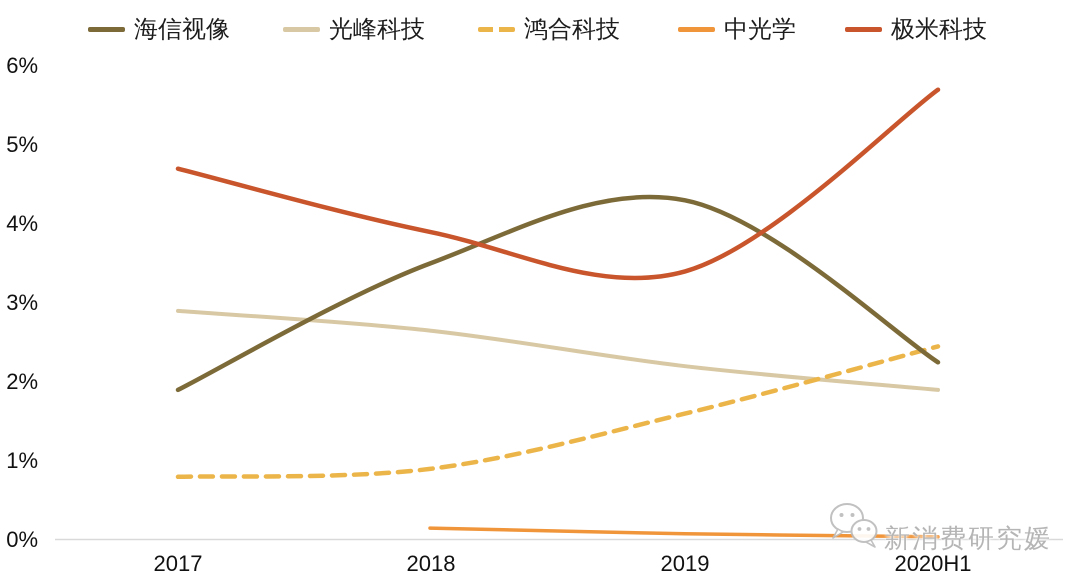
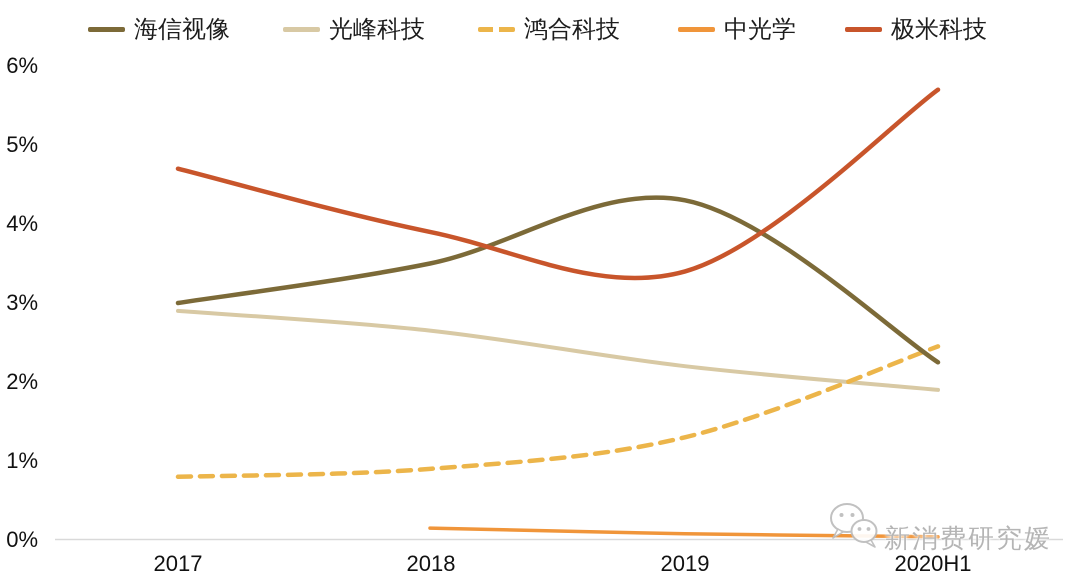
海信视像/2017: 1.9% -> 3.0%
鸿合科技/2019: 1.6% -> 1.3%
